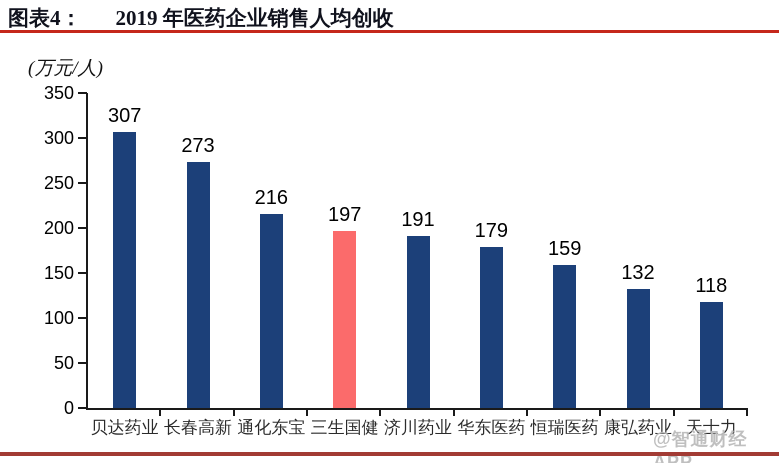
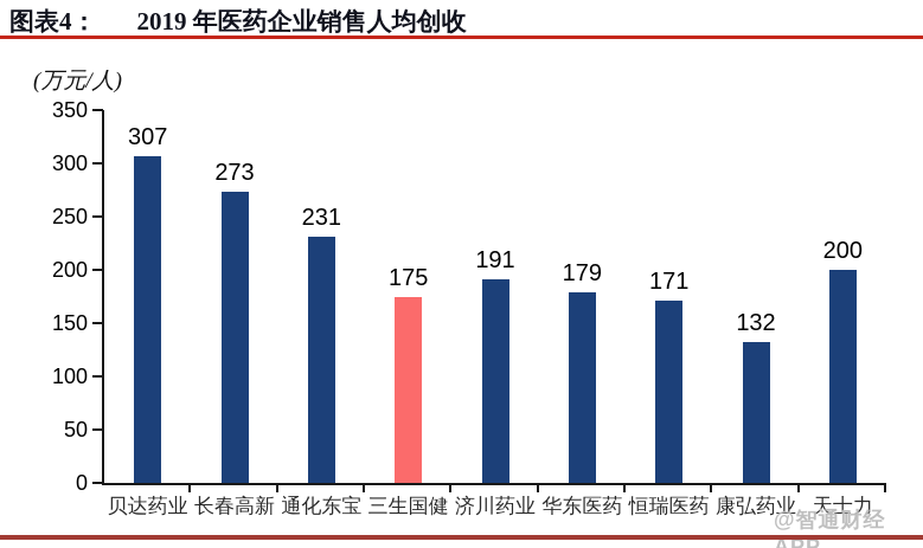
通化东宝: 216 -> 231
三生国健: 197 -> 175
恒瑞医药: 159 -> 171
天士力: 118 -> 200
